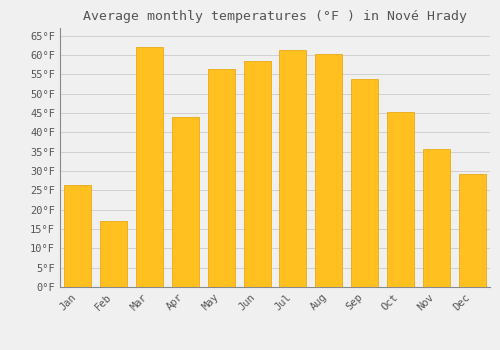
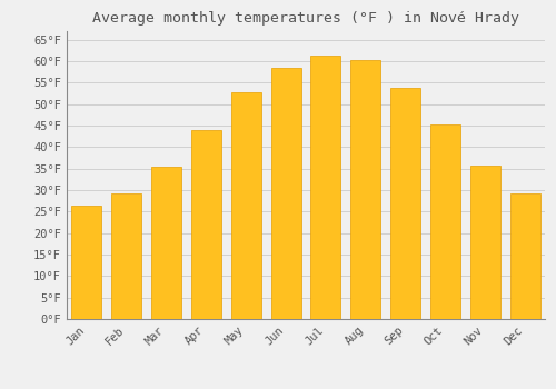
Feb: 17.0°F -> 29.3°F
Mar: 62.0°F -> 35.5°F
May: 56.5°F -> 52.9°F
